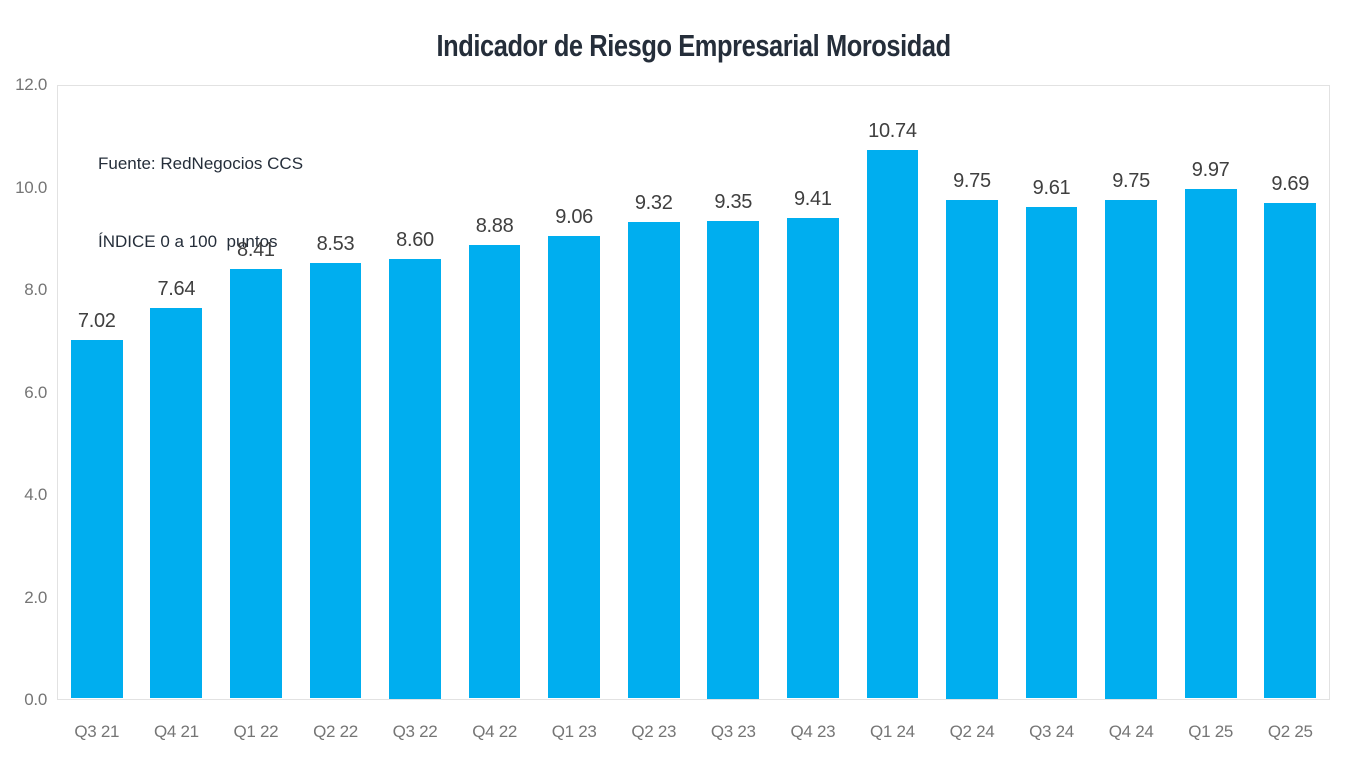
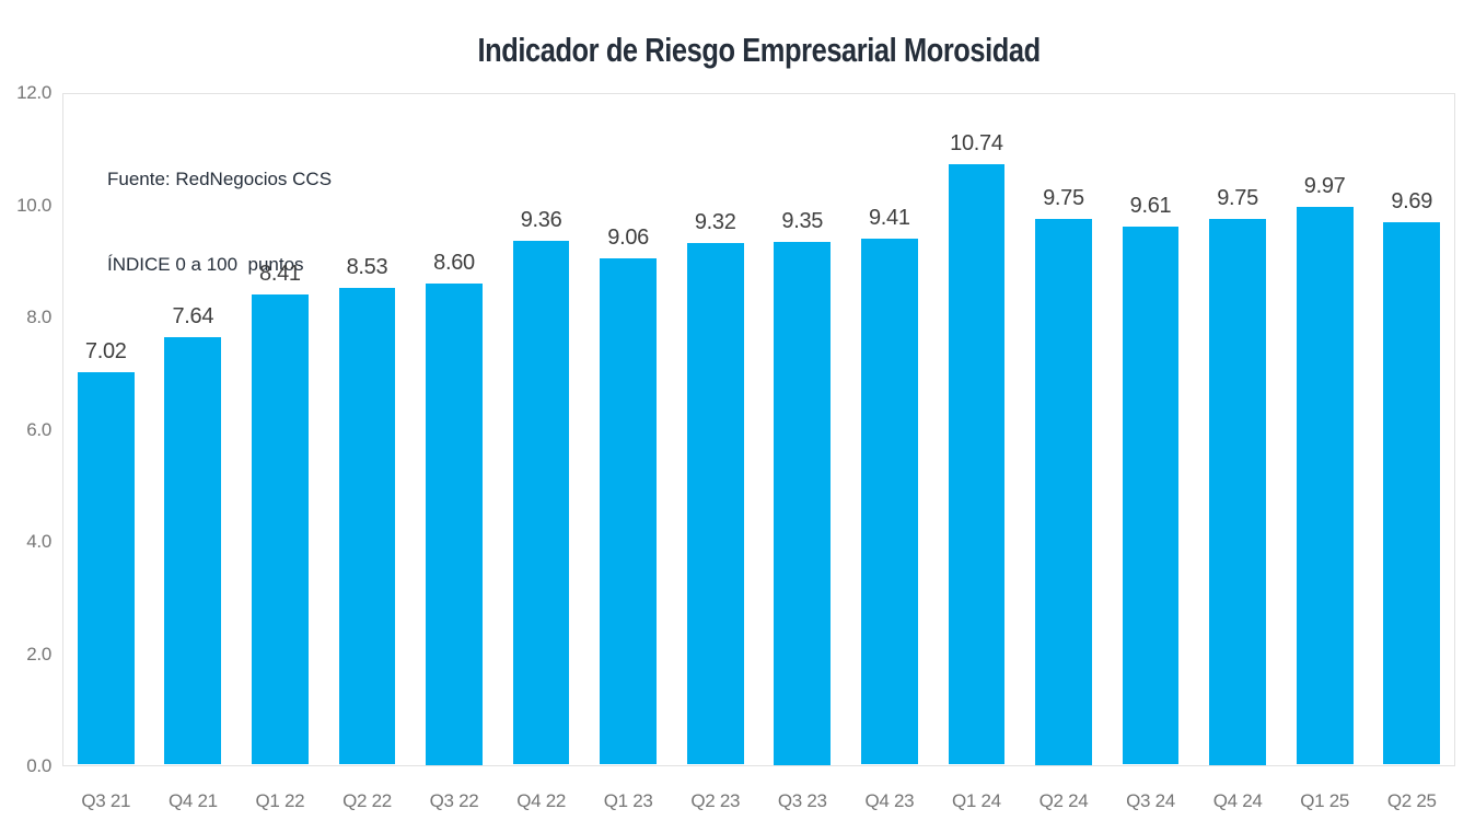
Q4 22: 8.88 -> 9.36
